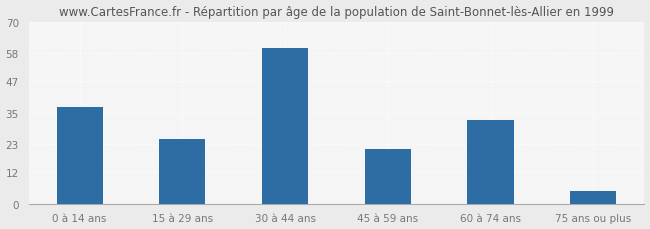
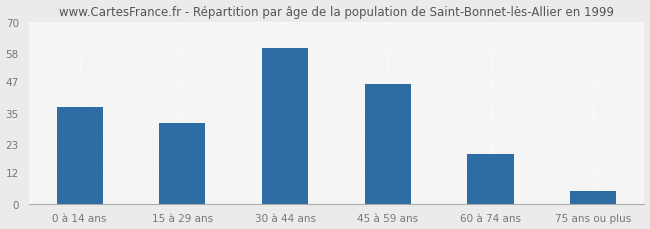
15 à 29 ans: 25 -> 31
45 à 59 ans: 21 -> 46
60 à 74 ans: 32 -> 19
